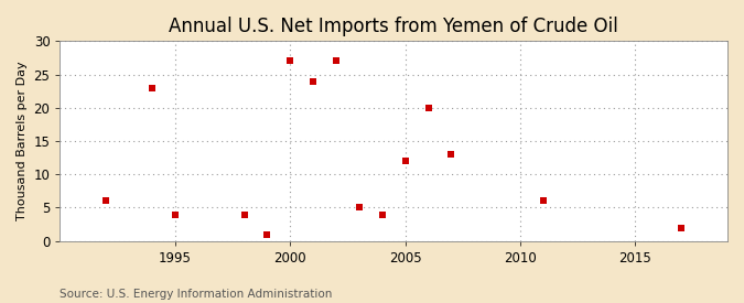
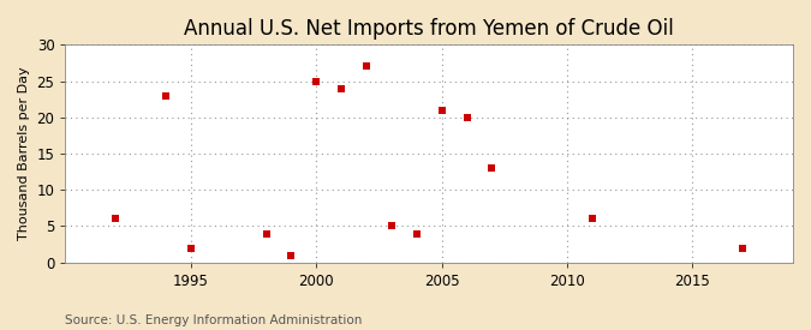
1995: 4 -> 2
2000: 27 -> 25
2005: 12 -> 21
